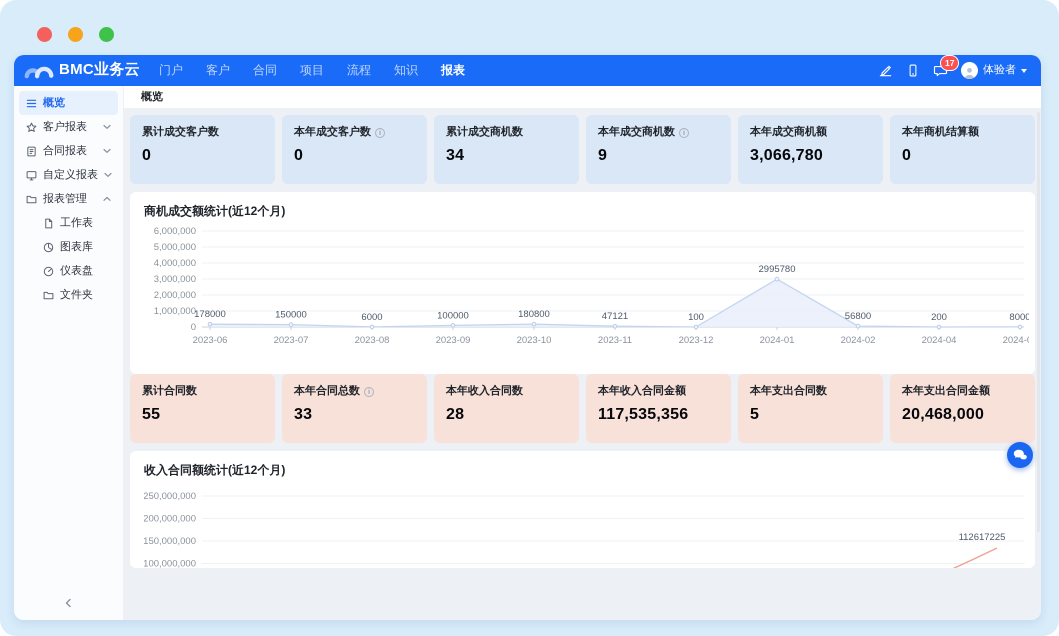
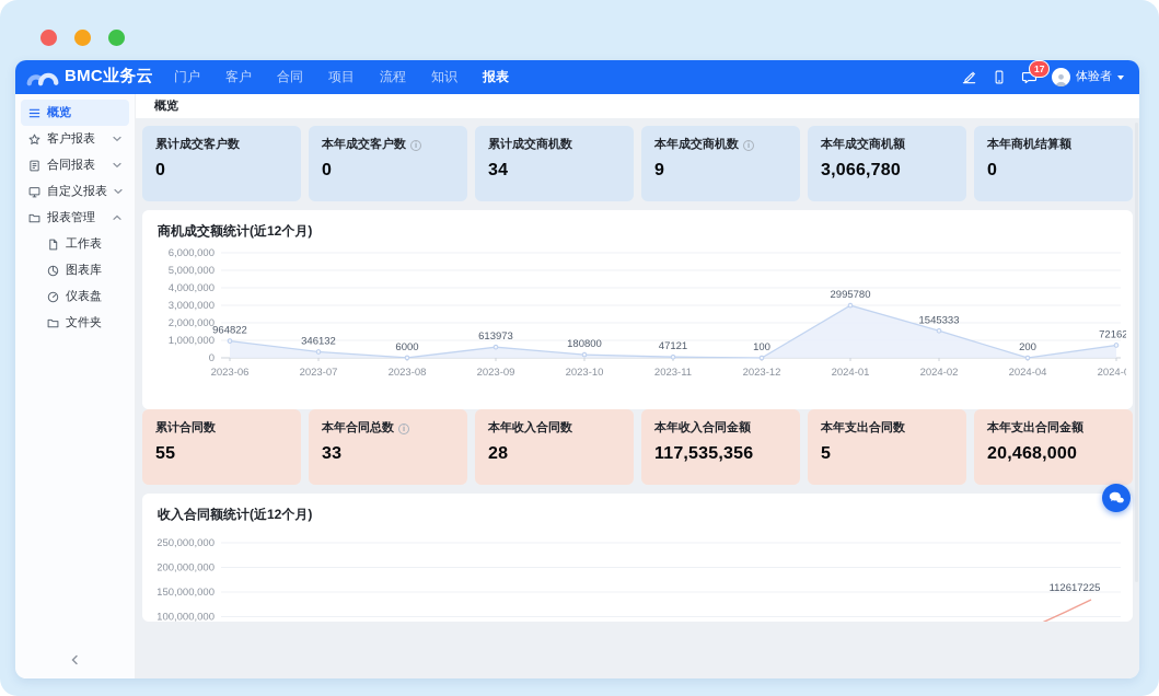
商机成交额统计(近12个月)/2023-06: 178000 -> 964822
商机成交额统计(近12个月)/2023-07: 150000 -> 346132
商机成交额统计(近12个月)/2023-09: 100000 -> 613973
商机成交额统计(近12个月)/2024-02: 56800 -> 1545333
商机成交额统计(近12个月)/2024-05: 8000 -> 721620
